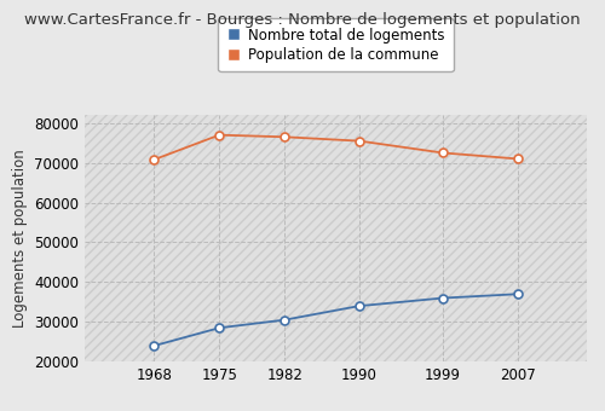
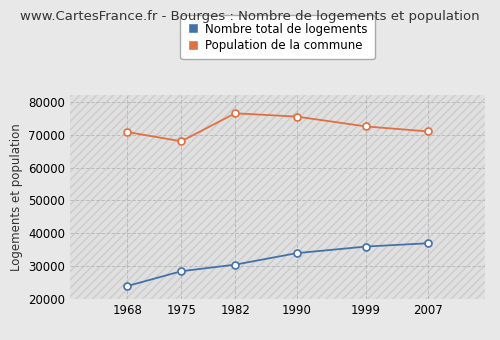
Population de la commune/1975: 77000 -> 68000
